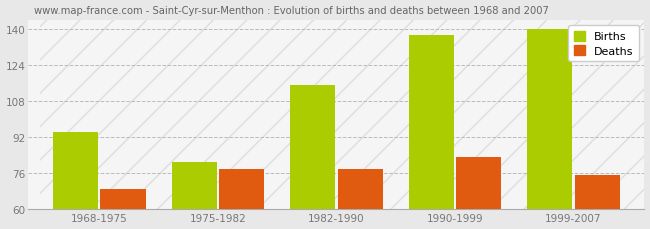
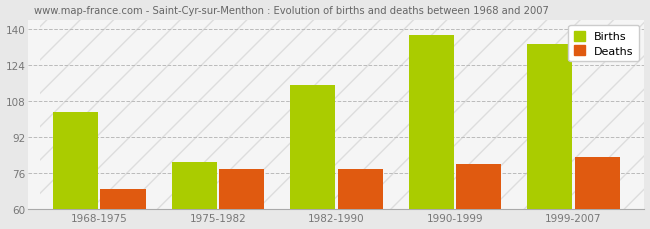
Births/1968-1975: 94 -> 103
Deaths/1990-1999: 83 -> 80
Births/1999-2007: 140 -> 133
Deaths/1999-2007: 75 -> 83
